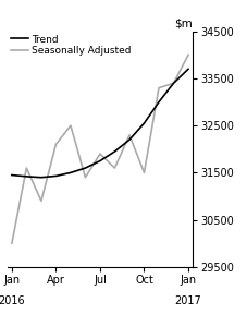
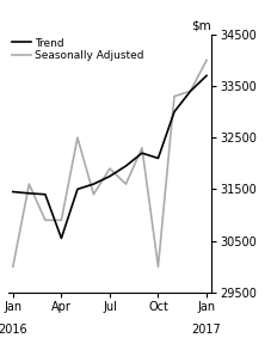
Trend/Apr: 31430 -> 30550
Seasonally Adjusted/Apr: 32100 -> 30900
Trend/Oct: 32550 -> 32100
Seasonally Adjusted/Oct: 31500 -> 30000
